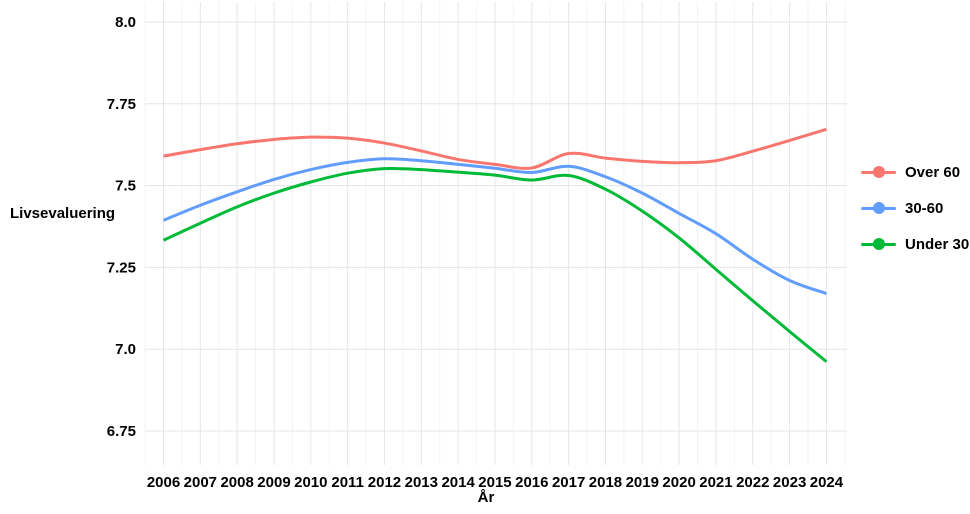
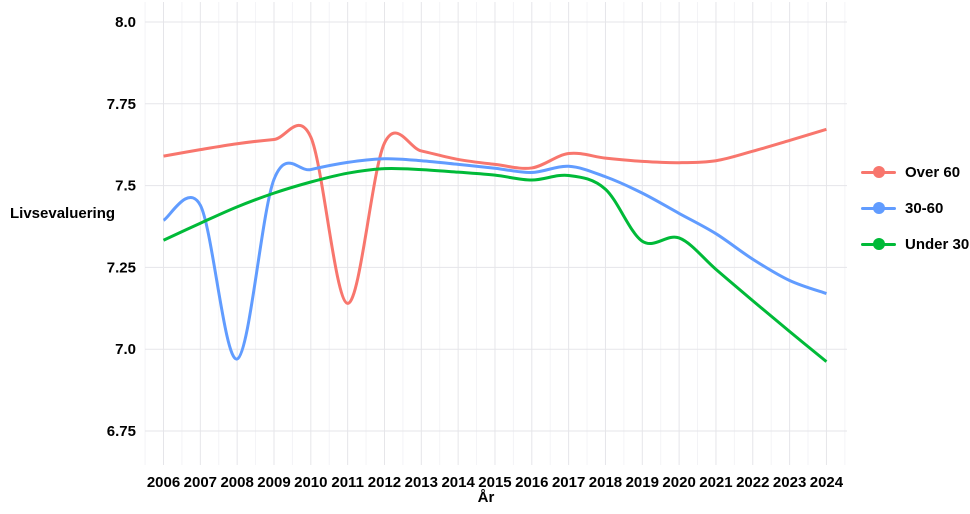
30-60/2008: 7.48 -> 6.97
Over 60/2011: 7.64 -> 7.14
Under 30/2019: 7.42 -> 7.33
